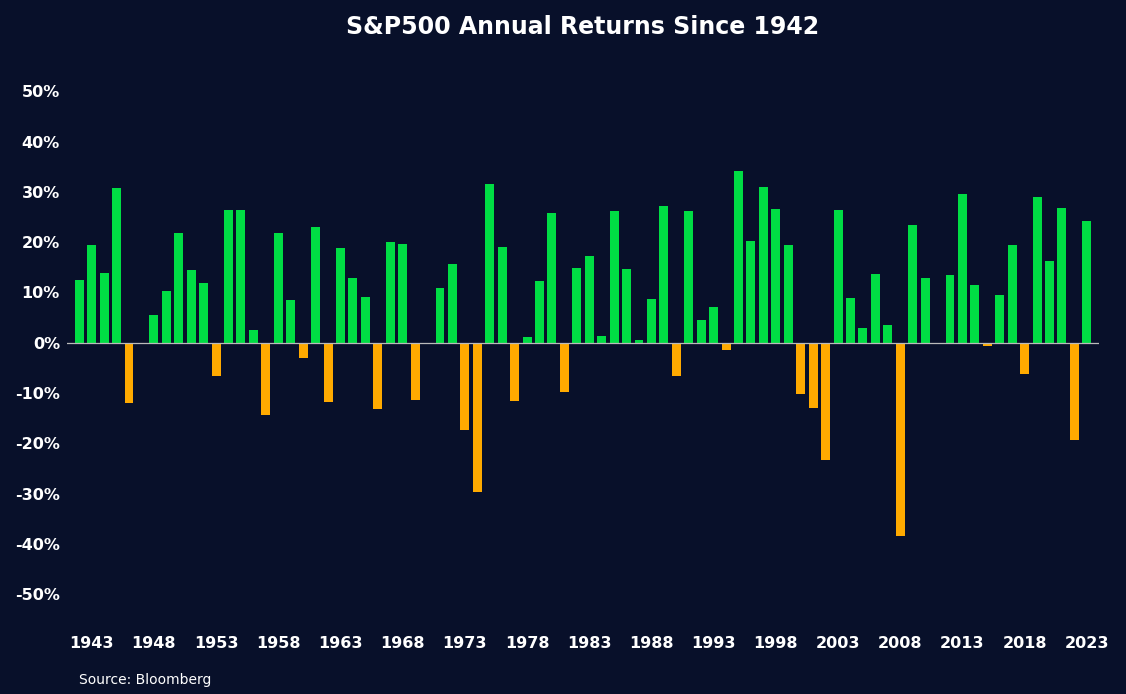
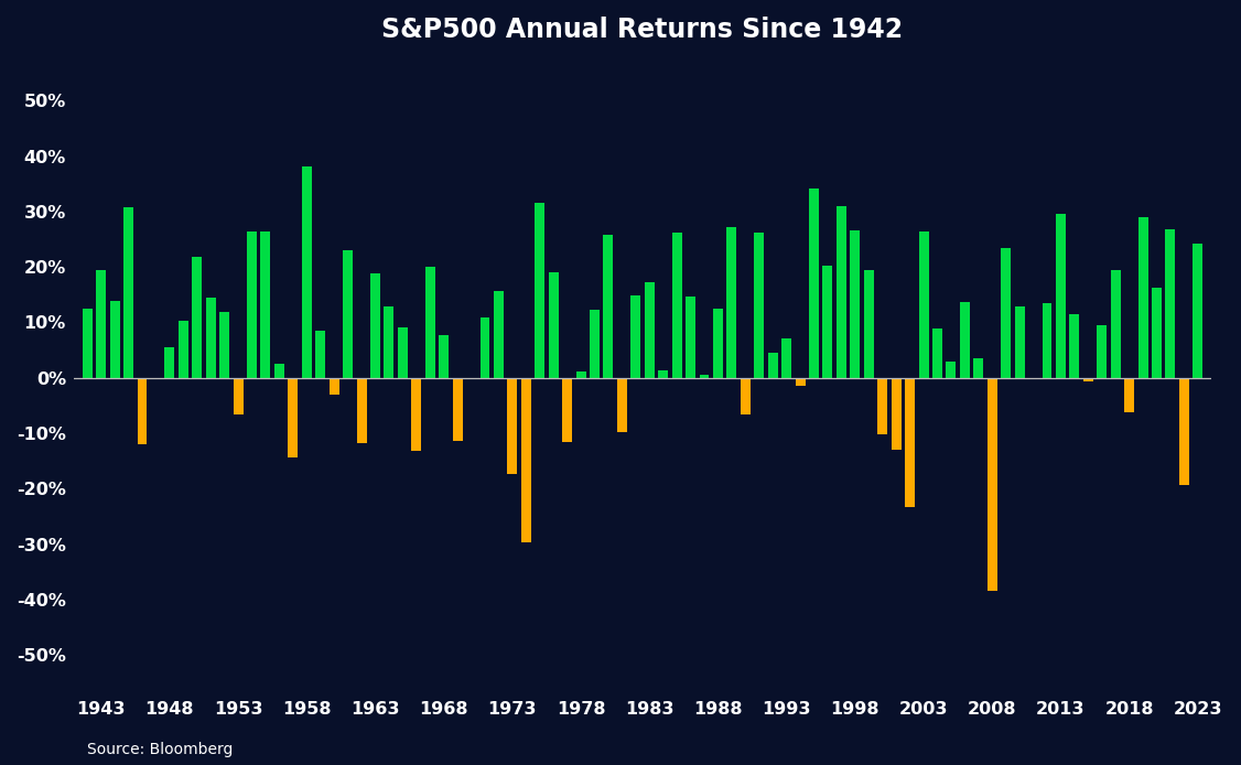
1958: 21.8% -> 38.1%
1968: 19.6% -> 7.7%
1988: 8.8% -> 12.4%
